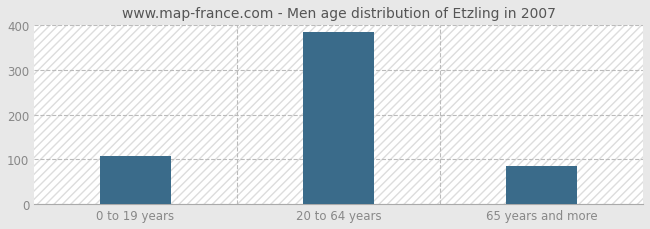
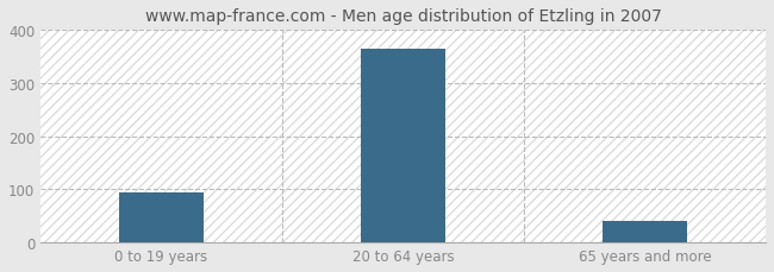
0 to 19 years: 107 -> 95
20 to 64 years: 385 -> 365
65 years and more: 85 -> 40
